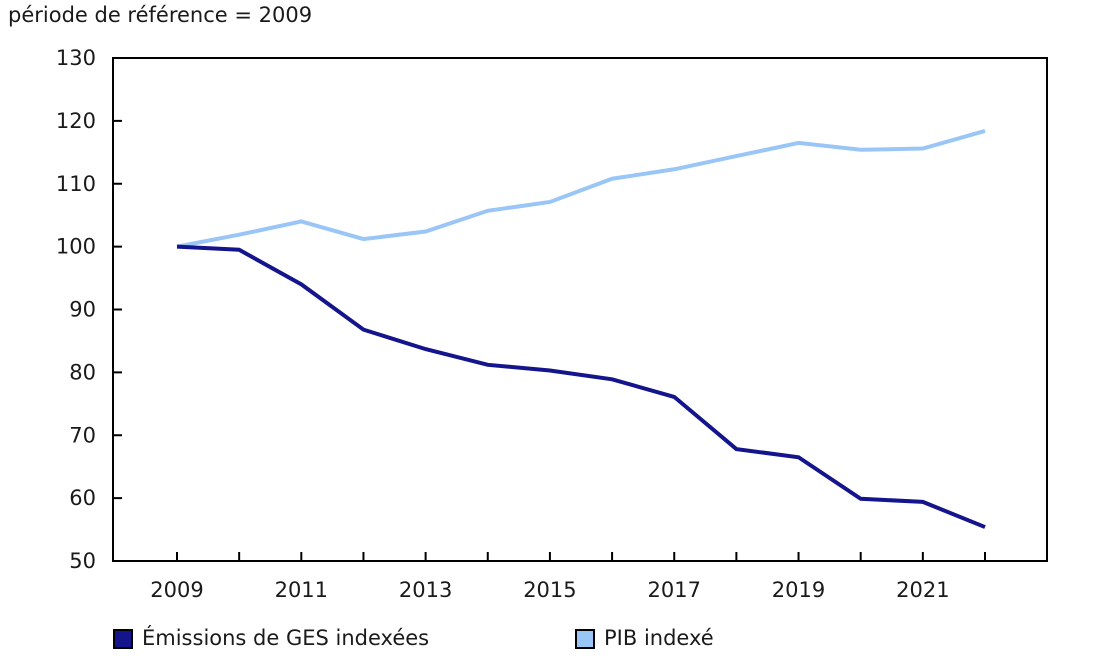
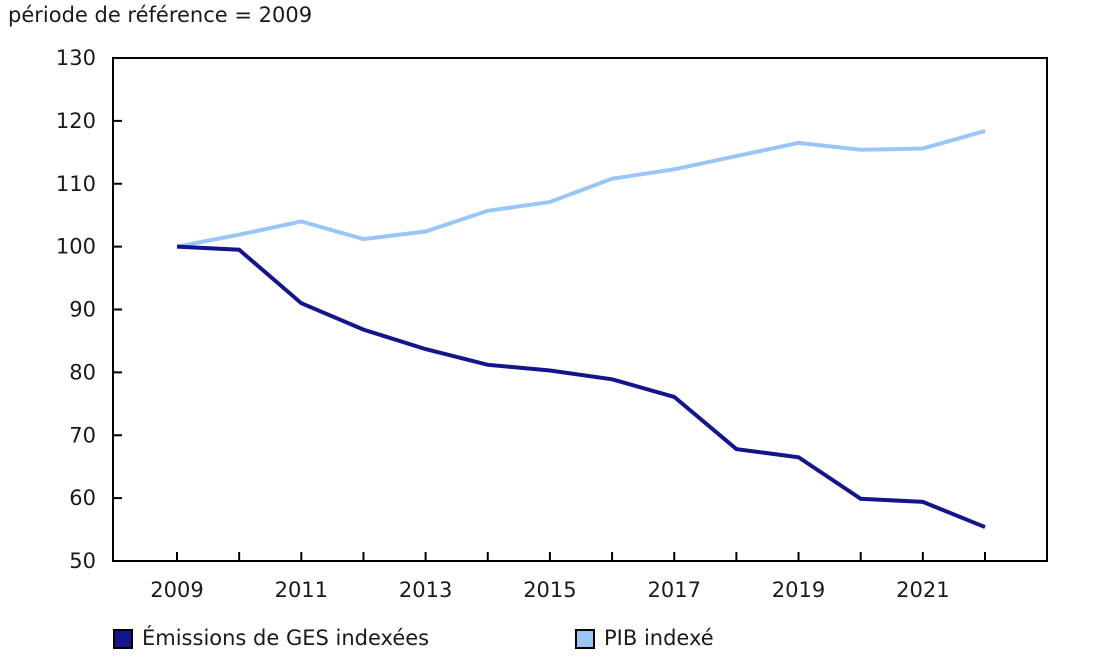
Émissions de GES indexées/2011: 94 -> 91
